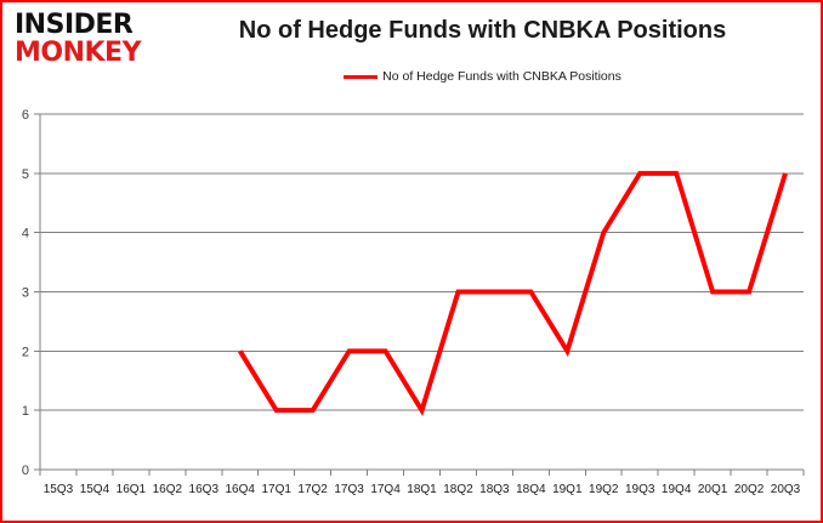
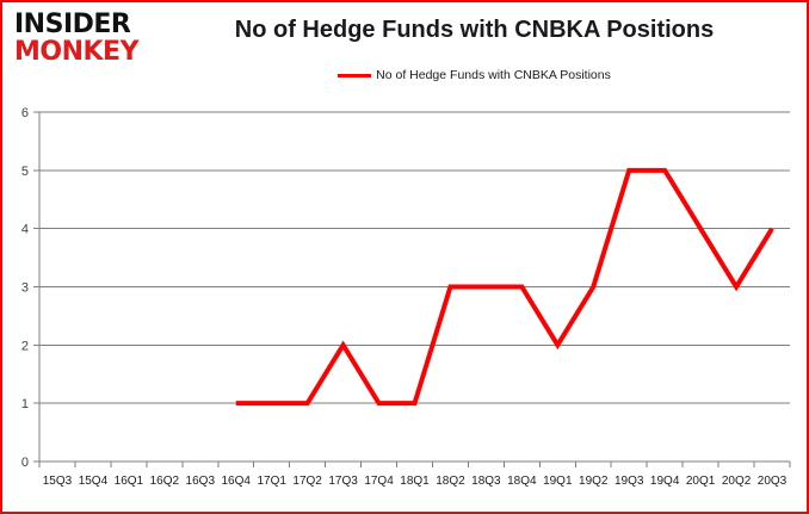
16Q4: 2 -> 1
17Q4: 2 -> 1
19Q2: 4 -> 3
20Q1: 3 -> 4
20Q3: 5 -> 4
